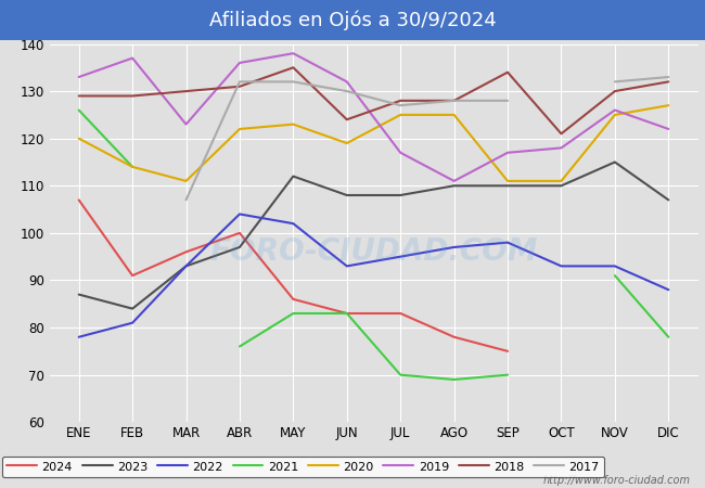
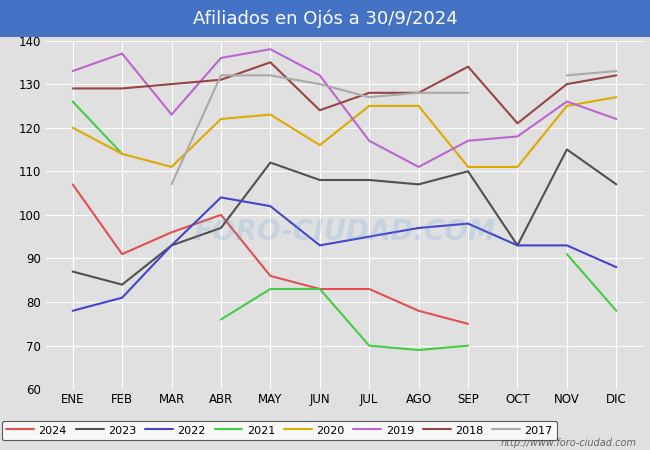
2020/JUN: 119 -> 116
2023/AGO: 110 -> 107
2023/OCT: 110 -> 93
